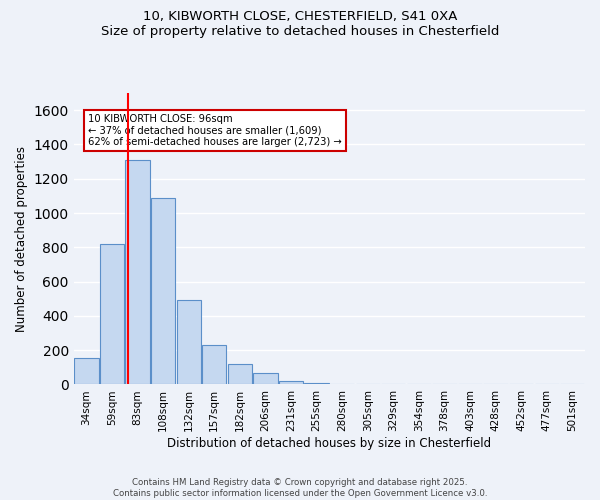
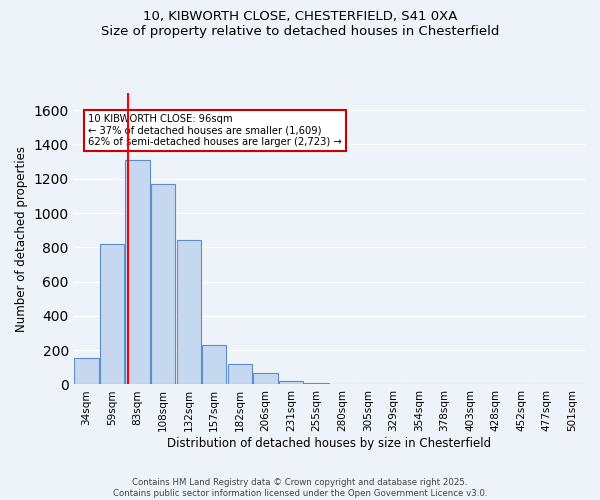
108sqm: 1090 -> 1170
132sqm: 490 -> 840
